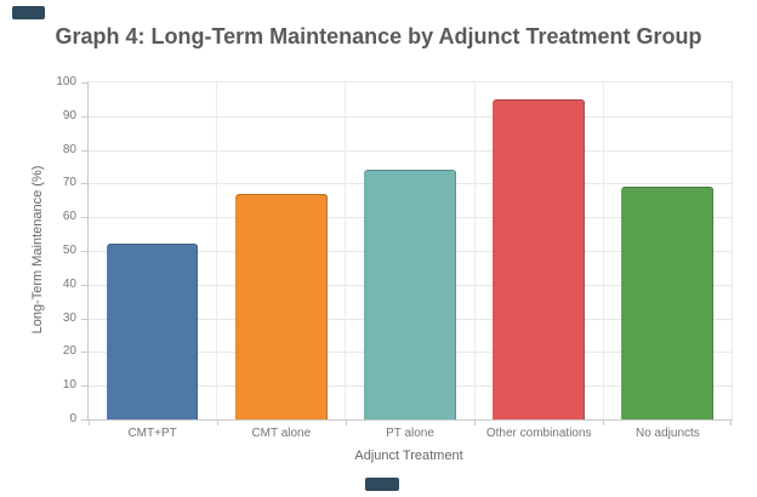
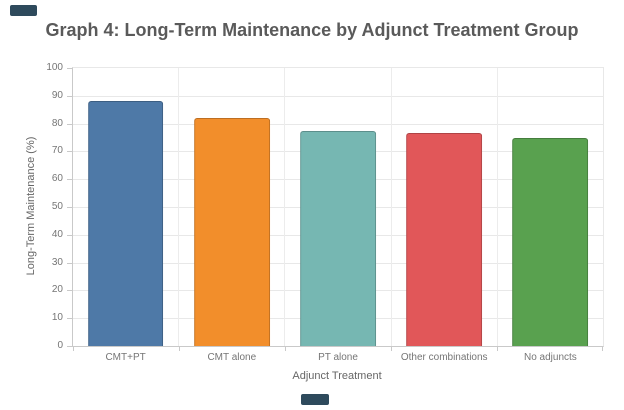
CMT+PT: 52 -> 88
CMT alone: 67 -> 82
PT alone: 74 -> 78
Other combinations: 95 -> 76
No adjuncts: 69 -> 75
